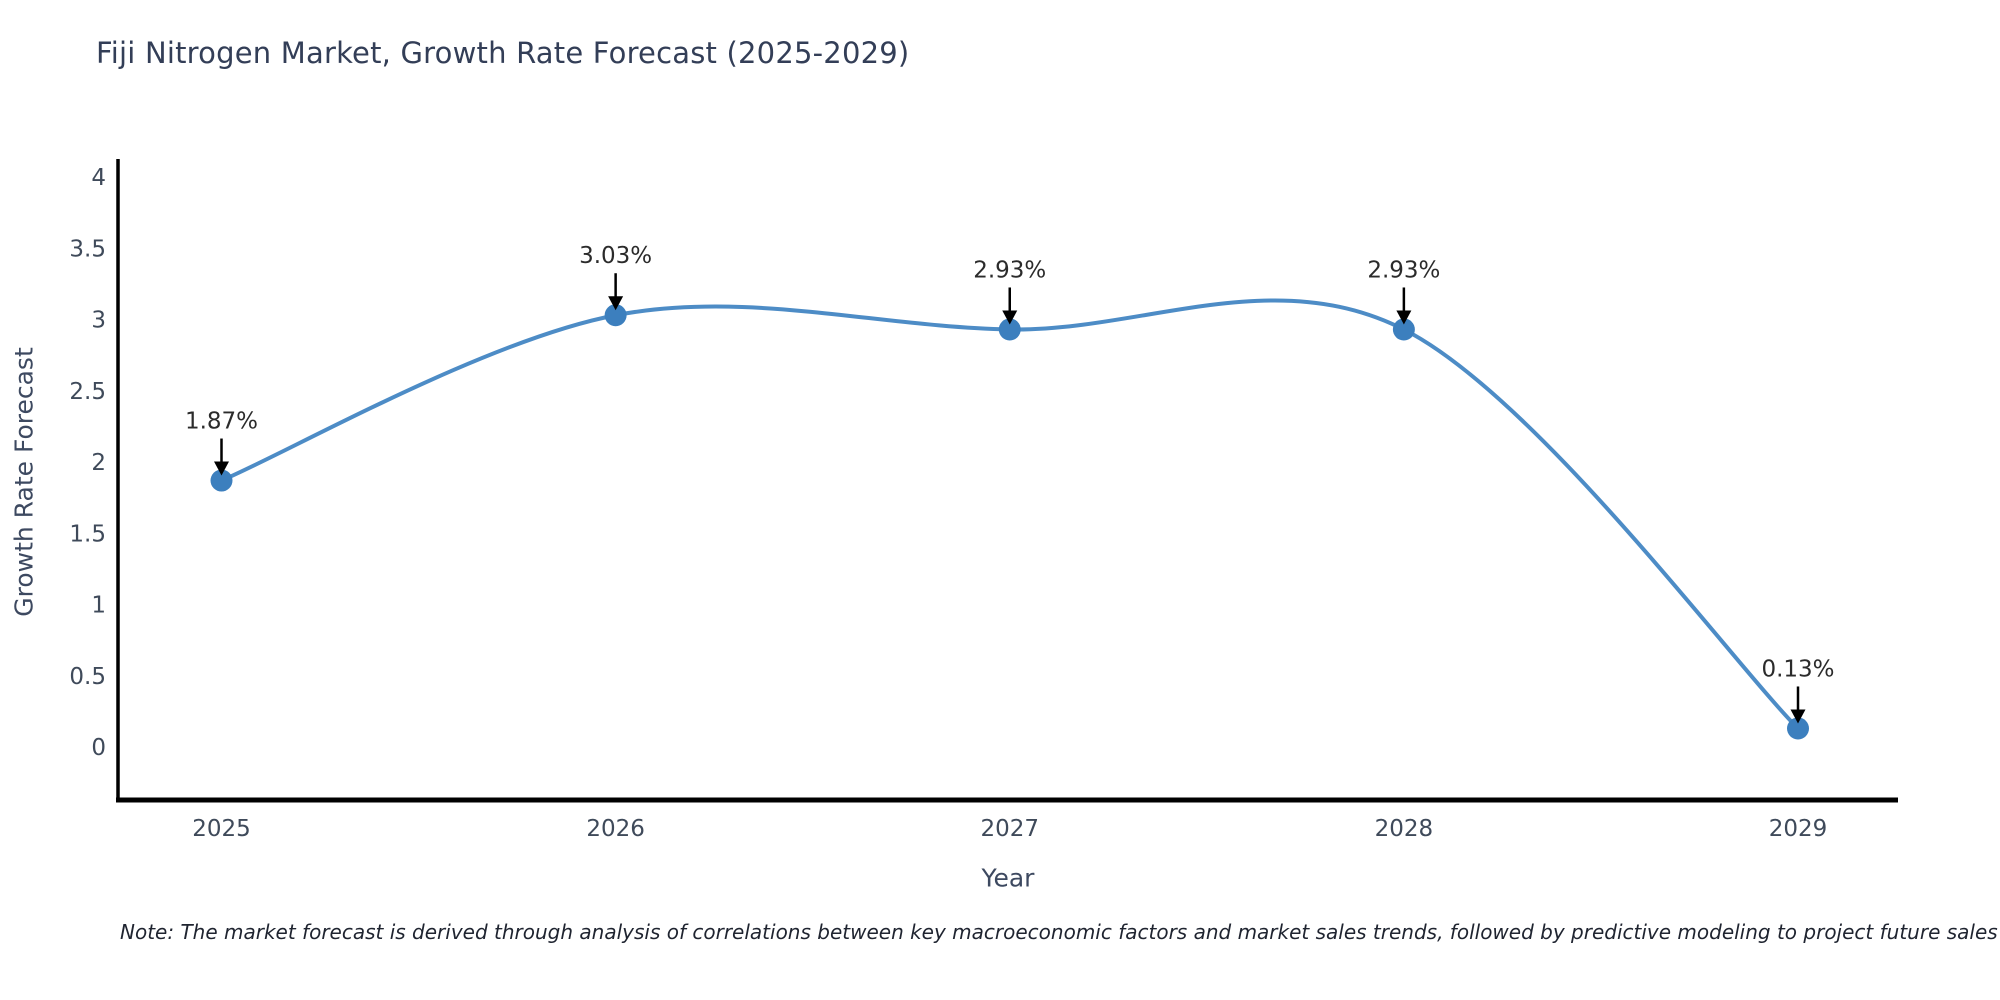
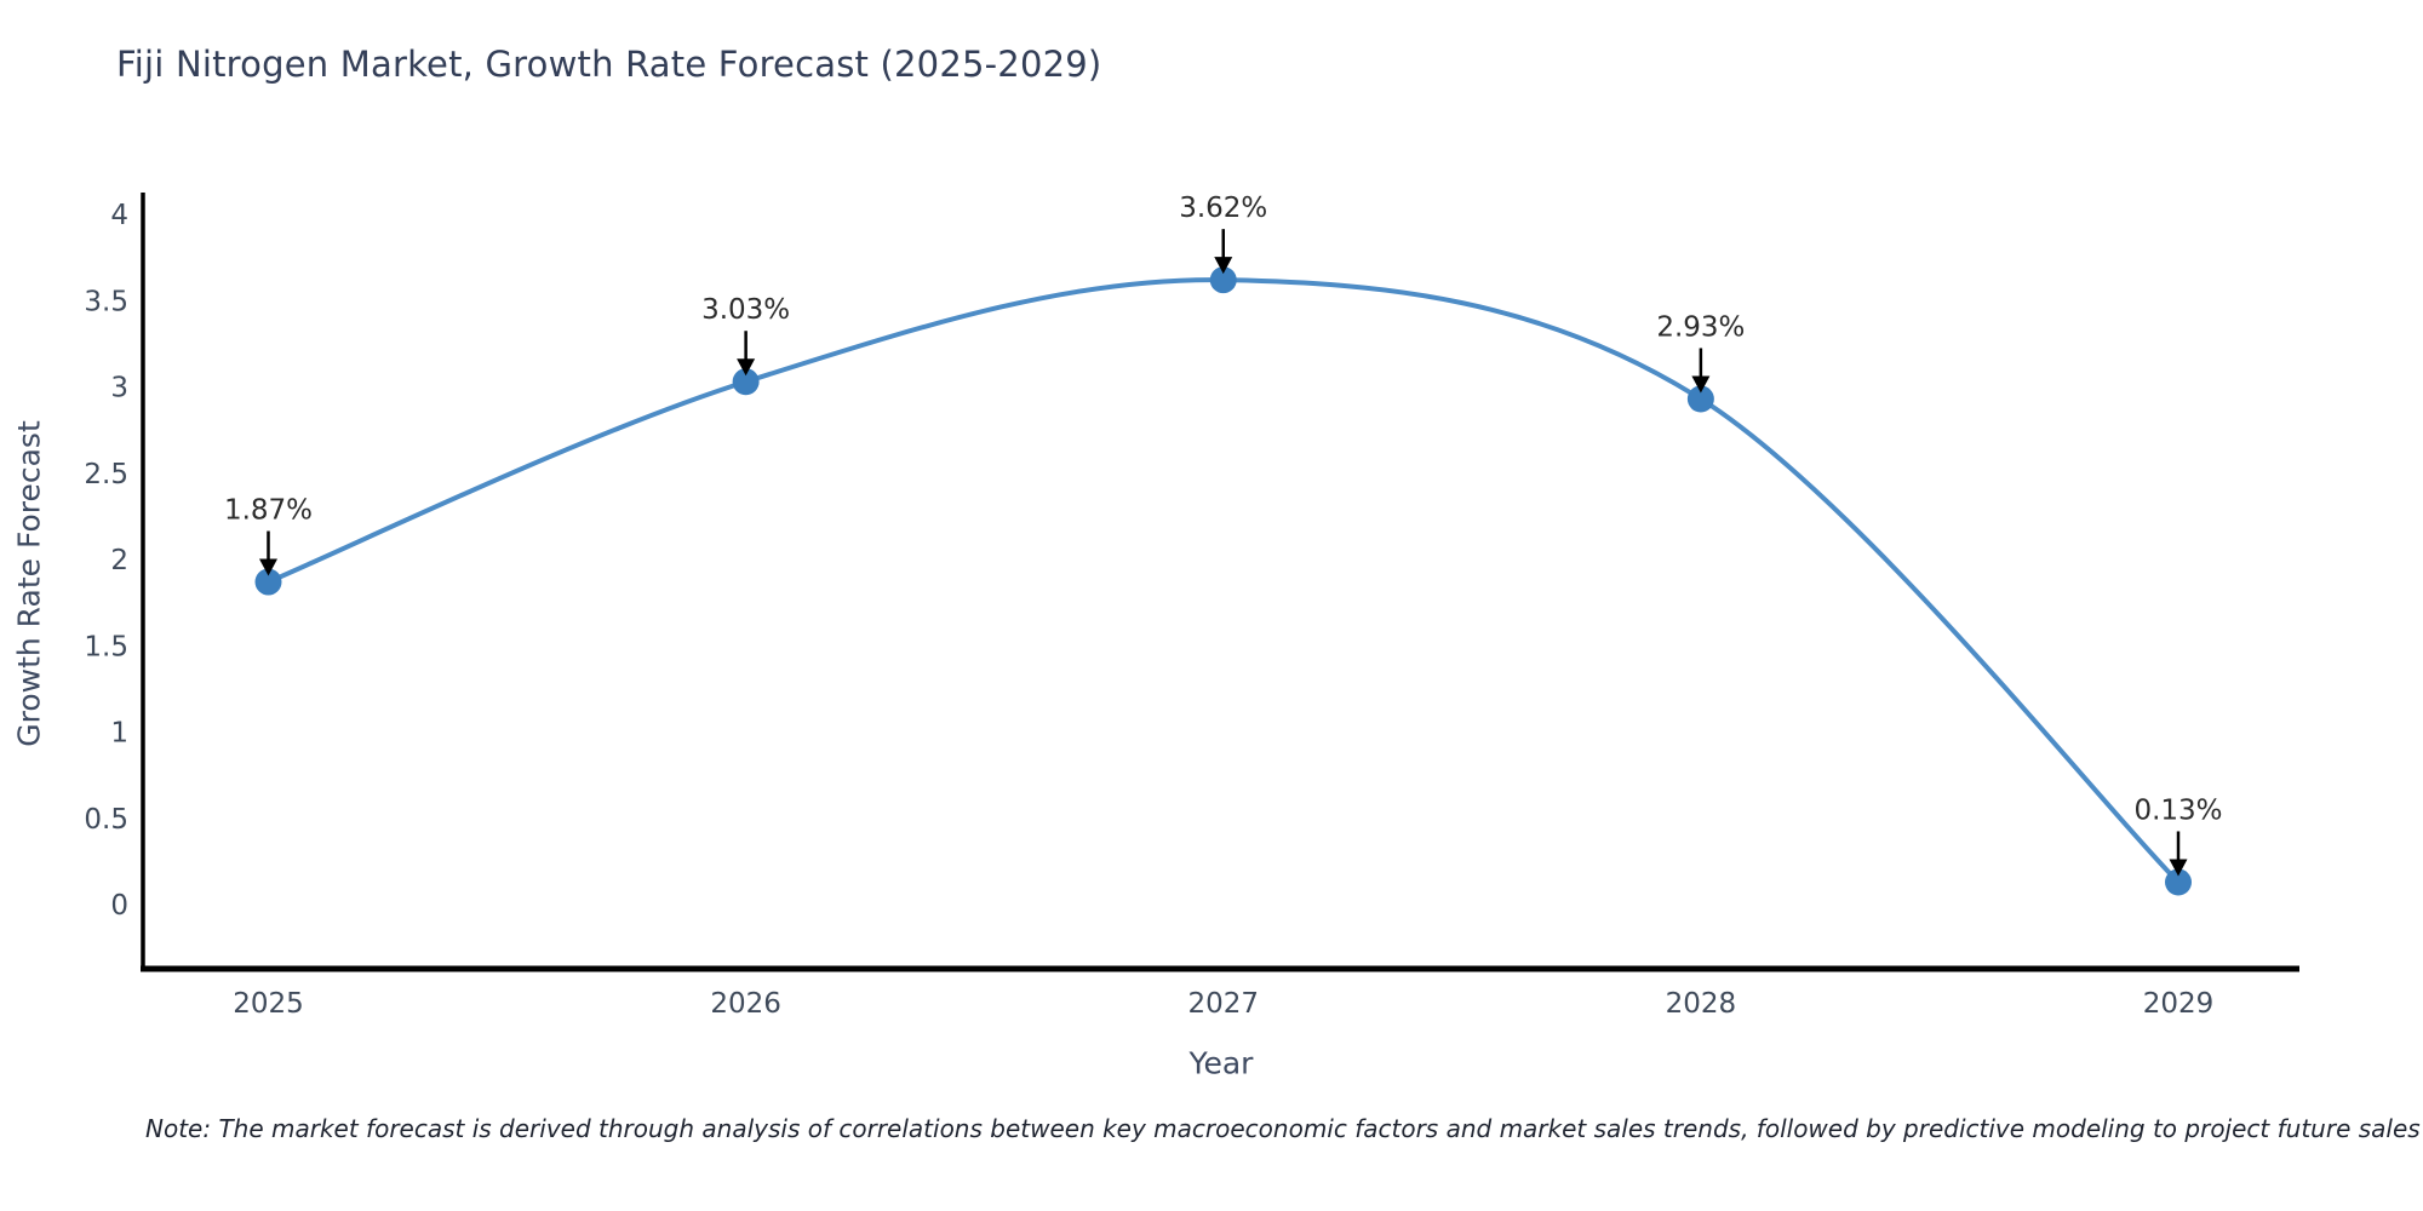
2027: 2.93% -> 3.62%
